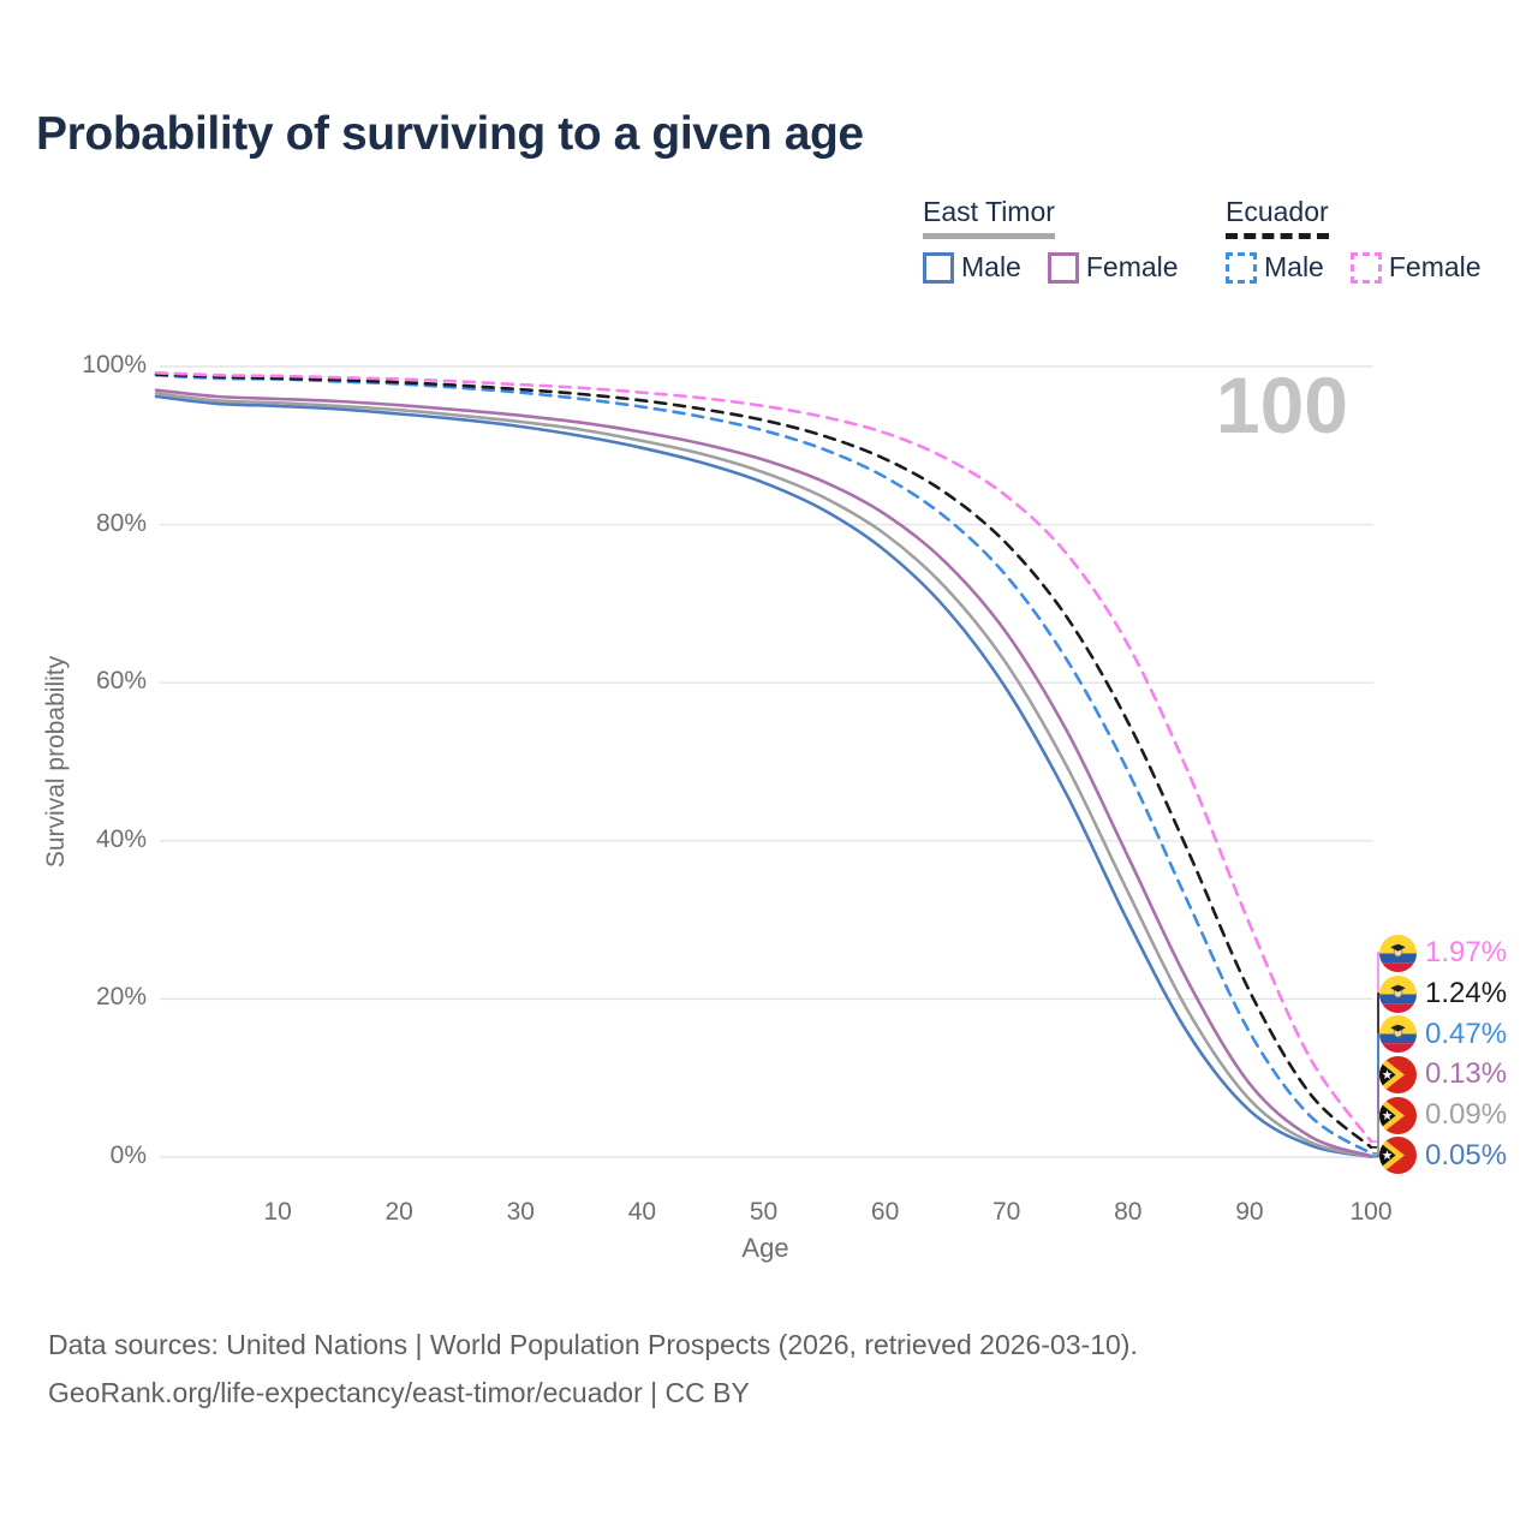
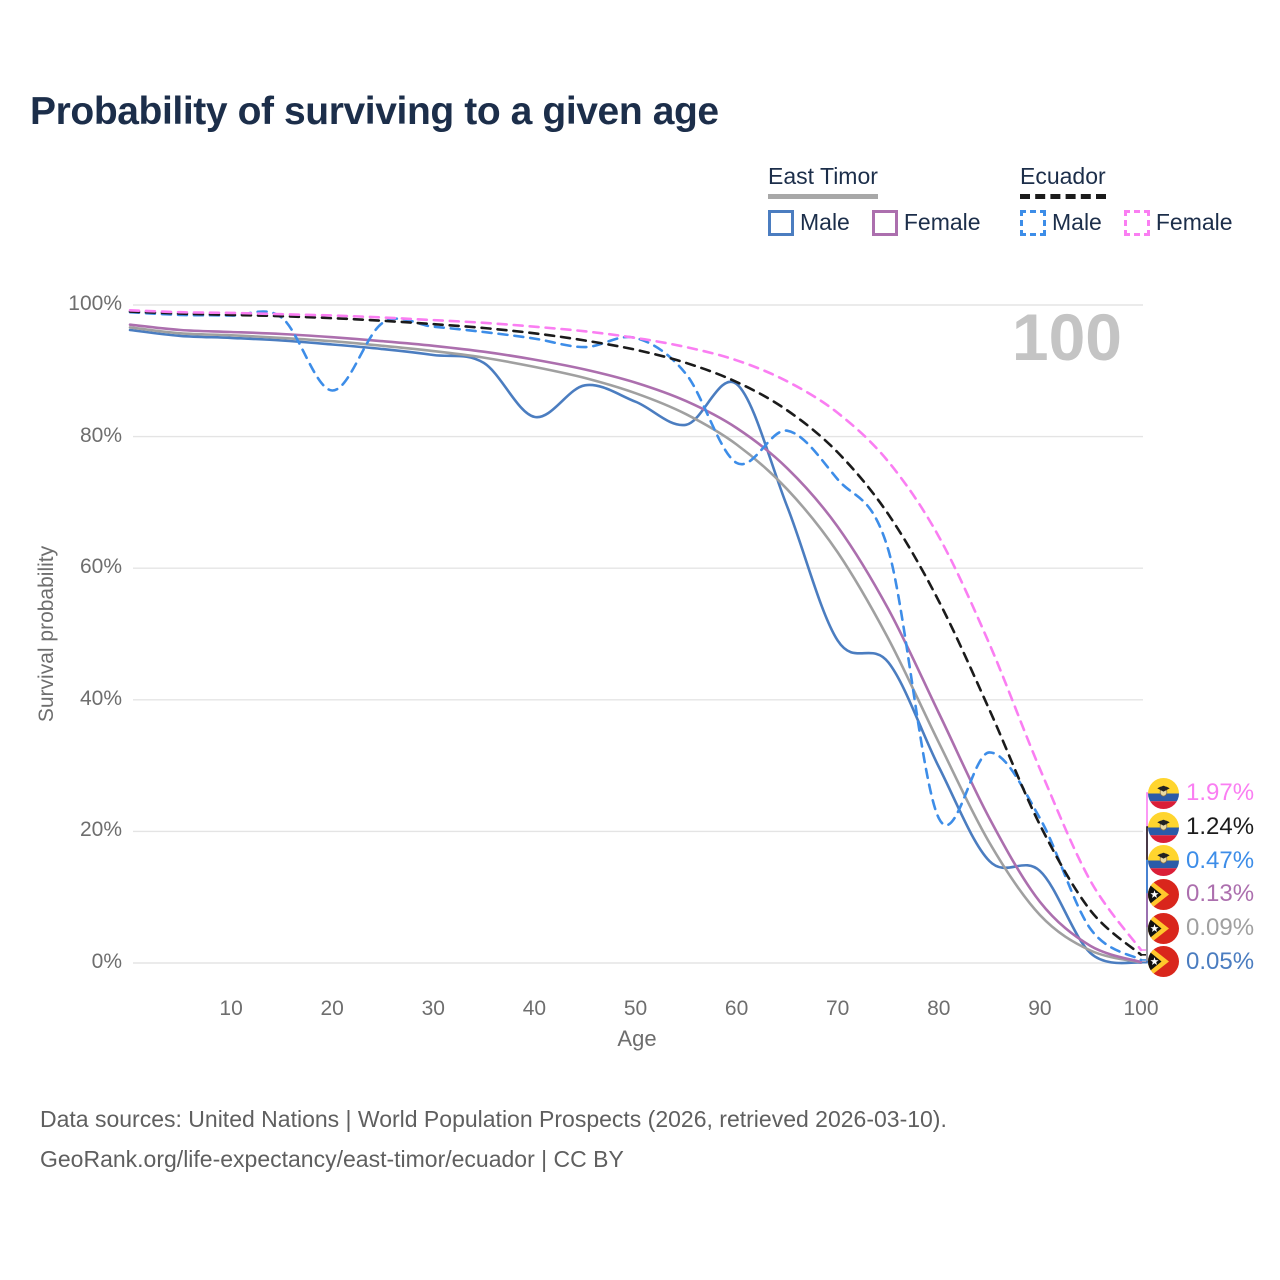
Ecuador Male/20: 98% -> 87%
East Timor Male/40: 90% -> 83%
Ecuador Male/50: 92% -> 95%
Ecuador Male/60: 86% -> 76%
East Timor Male/60: 77% -> 88%
East Timor Male/70: 59% -> 49%
Ecuador Male/80: 49% -> 22%
Ecuador Male/90: 16% -> 22%
East Timor Male/90: 6% -> 14%
